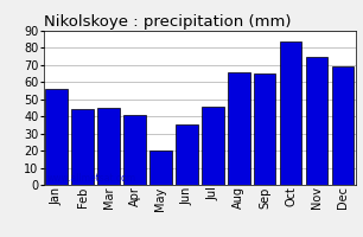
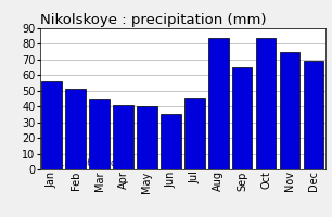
Feb: 44 -> 51
May: 20 -> 40
Aug: 66 -> 84
